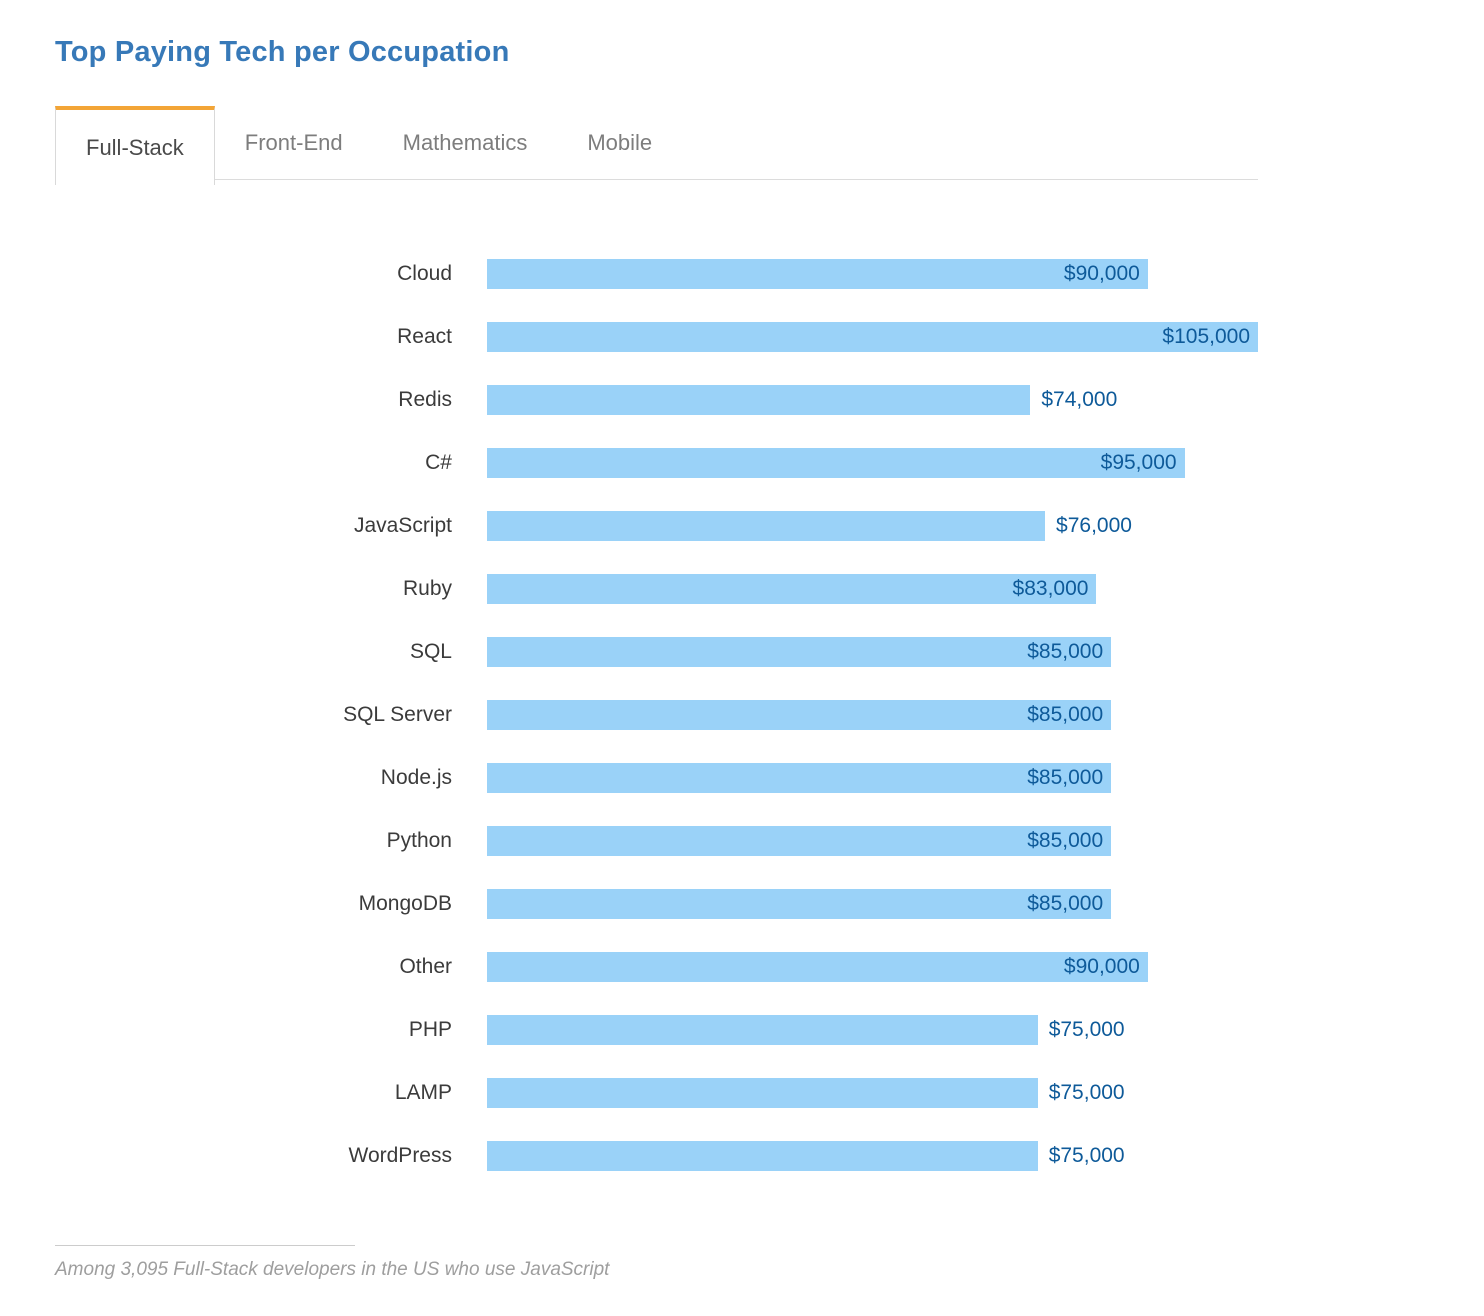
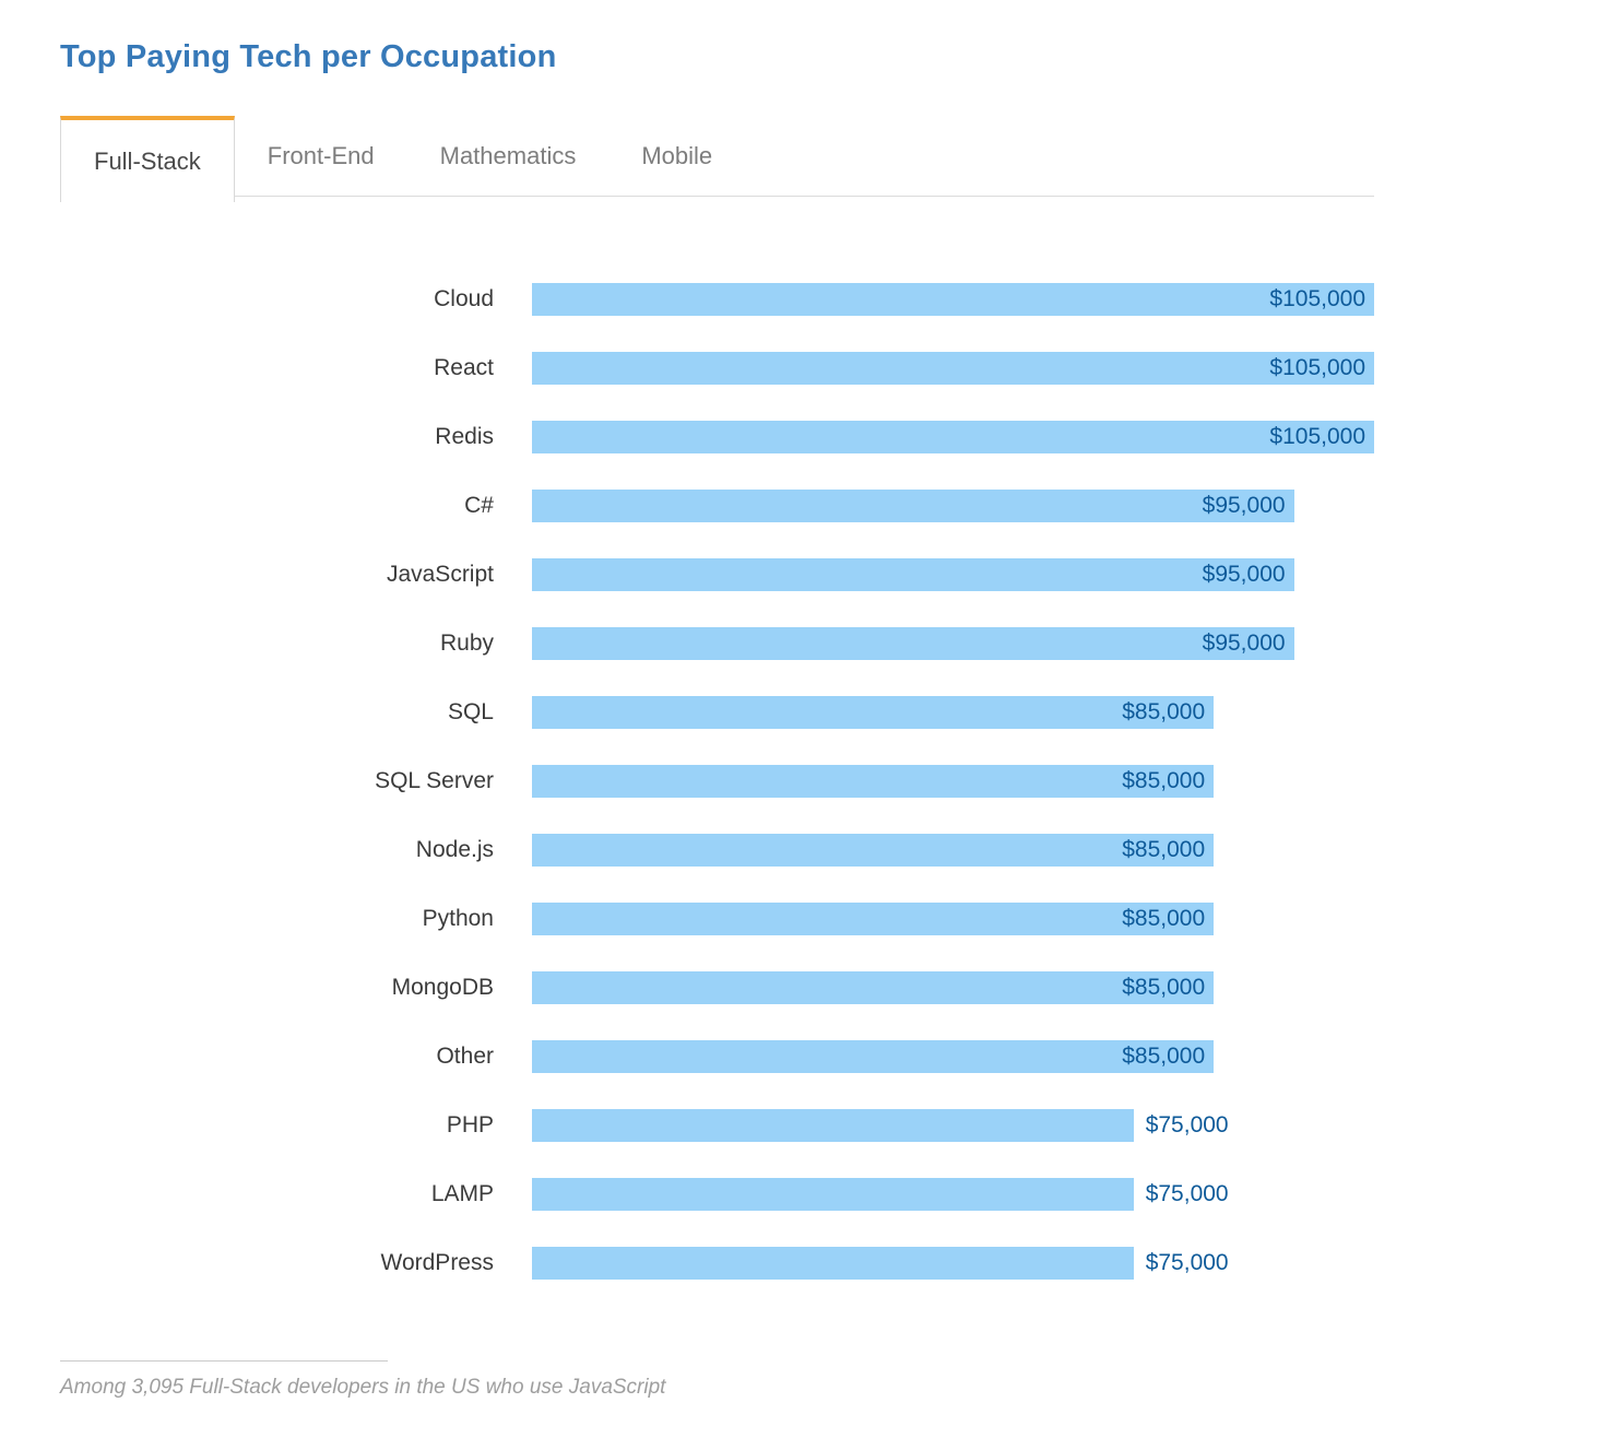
Cloud: $90,000 -> $105,000
Redis: $74,000 -> $105,000
JavaScript: $76,000 -> $95,000
Ruby: $83,000 -> $95,000
Other: $90,000 -> $85,000
